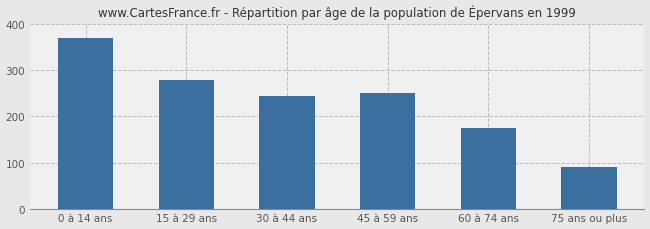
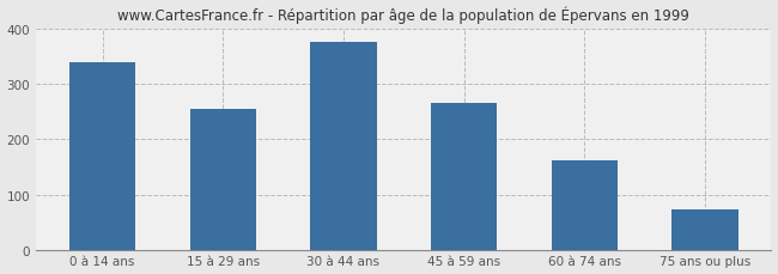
0 à 14 ans: 370 -> 340
15 à 29 ans: 280 -> 255
30 à 44 ans: 245 -> 377
45 à 59 ans: 250 -> 267
60 à 74 ans: 175 -> 161
75 ans ou plus: 90 -> 74
